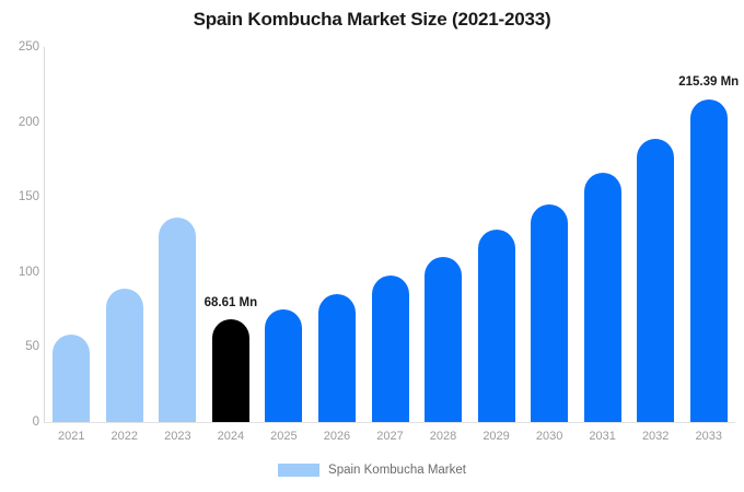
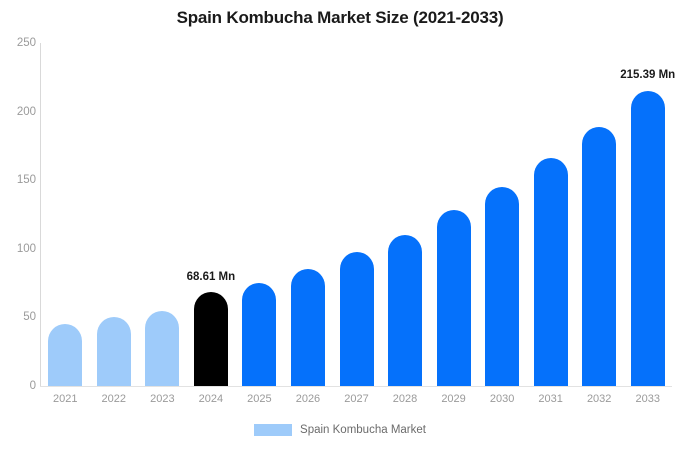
2021: 58 -> 45
2022: 89 -> 50
2023: 136 -> 55
